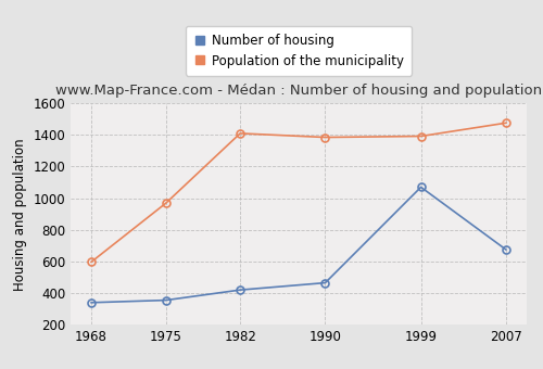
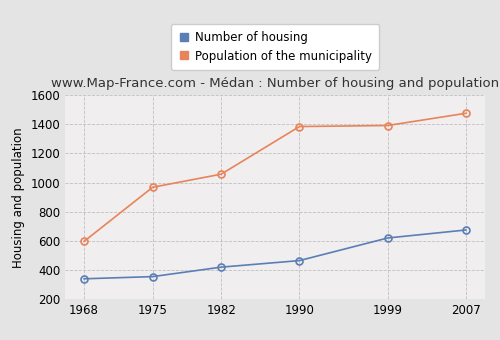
Population of the municipality/1982: 1410 -> 1060
Number of housing/1999: 1070 -> 620
